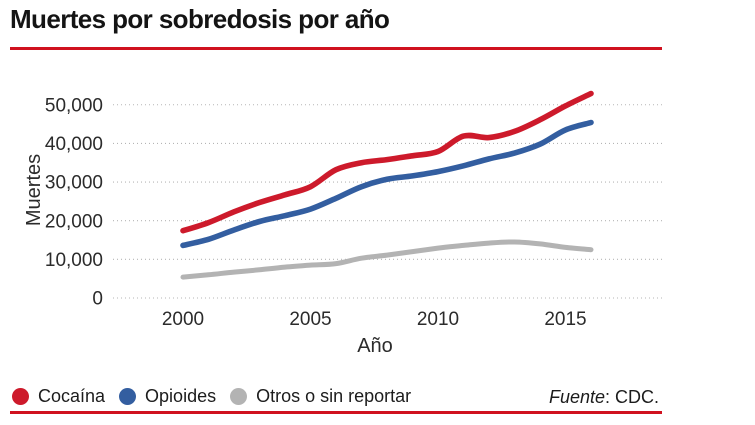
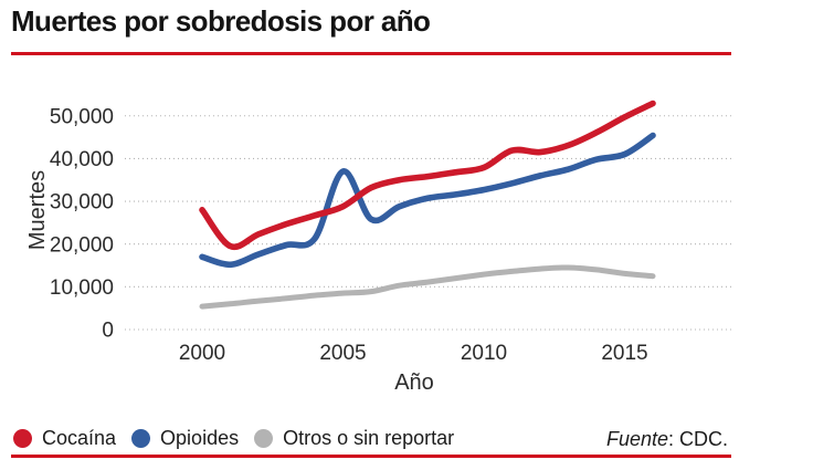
Cocaína/2000: 17000 -> 28000
Opioides/2000: 14000 -> 17000
Opioides/2005: 23000 -> 37000
Opioides/2015: 44000 -> 41000
